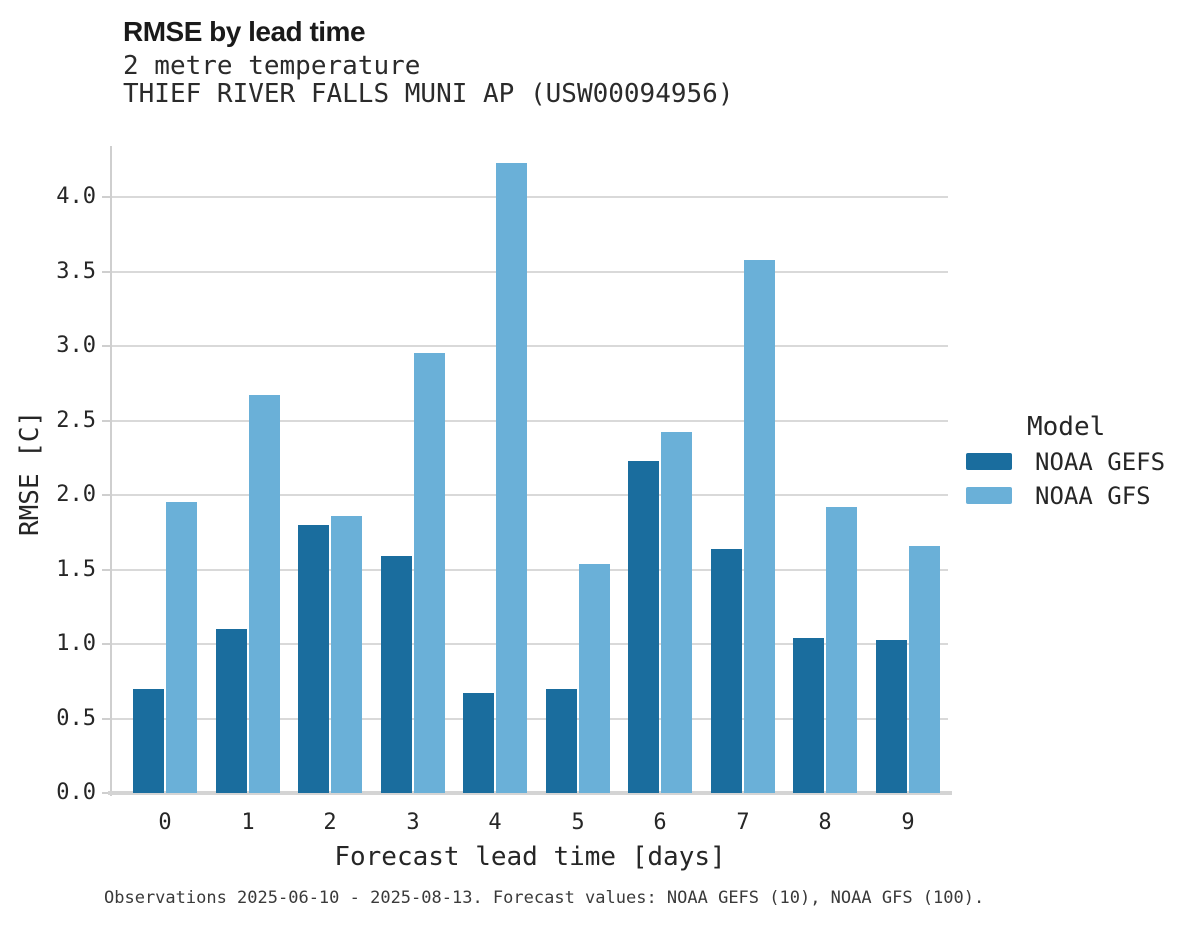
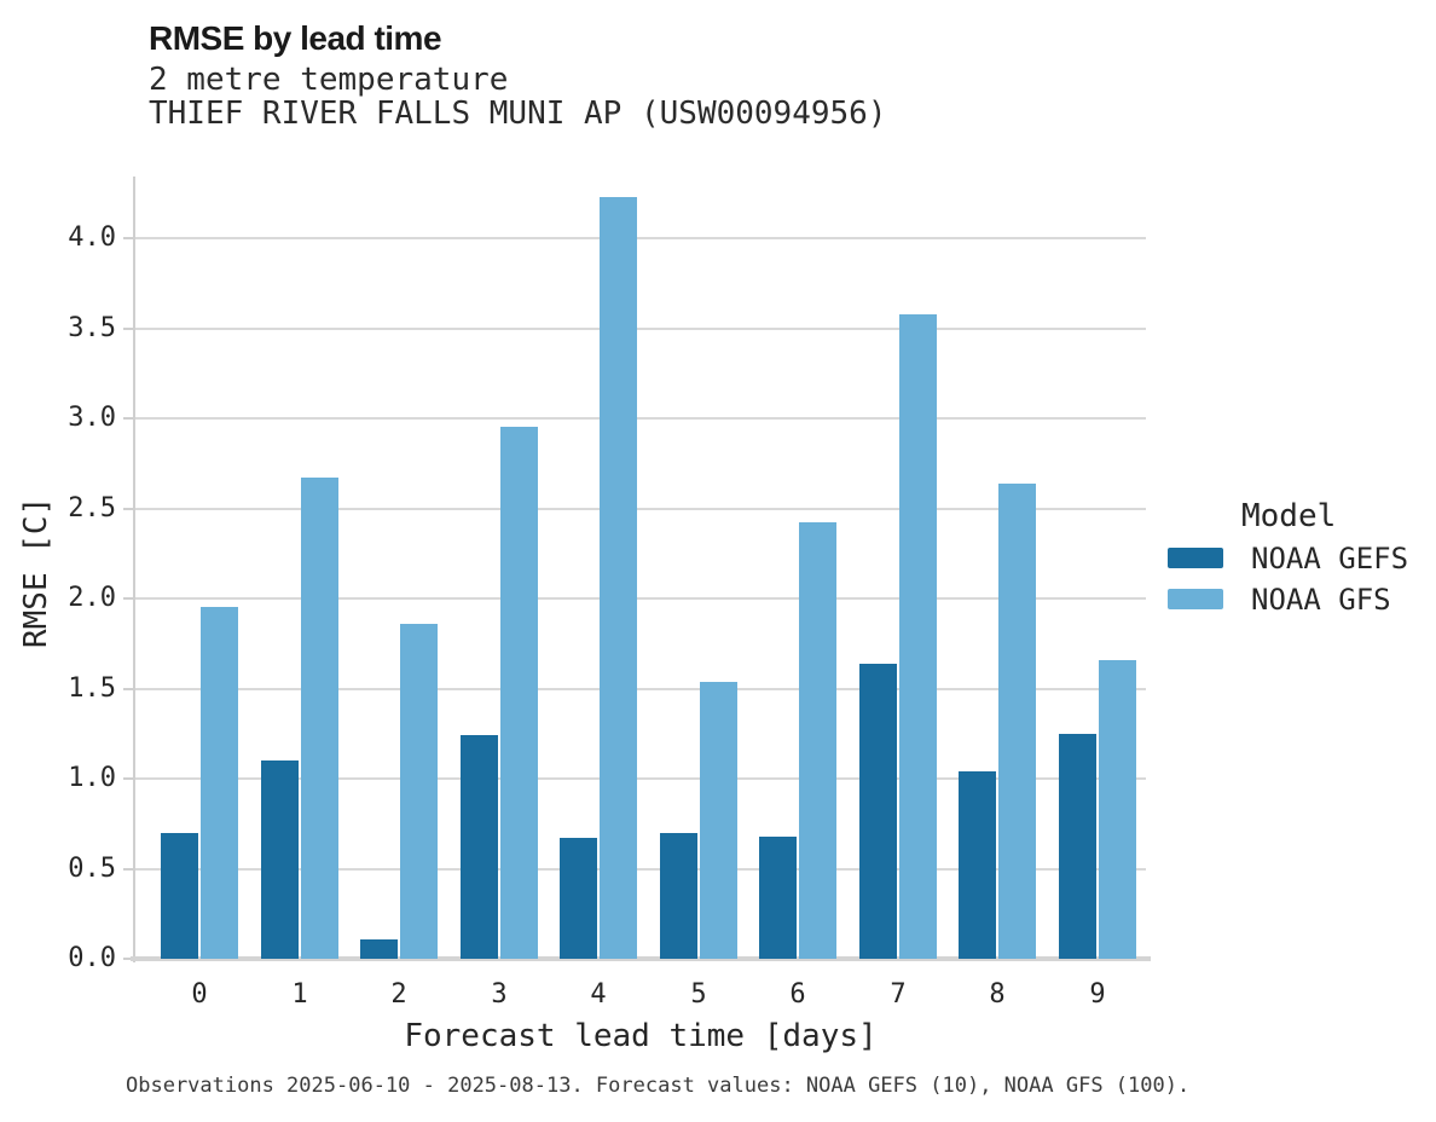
NOAA GEFS/2: 1.80 -> 0.11
NOAA GEFS/3: 1.59 -> 1.24
NOAA GEFS/6: 2.23 -> 0.68
NOAA GFS/8: 1.92 -> 2.64
NOAA GEFS/9: 1.03 -> 1.25
